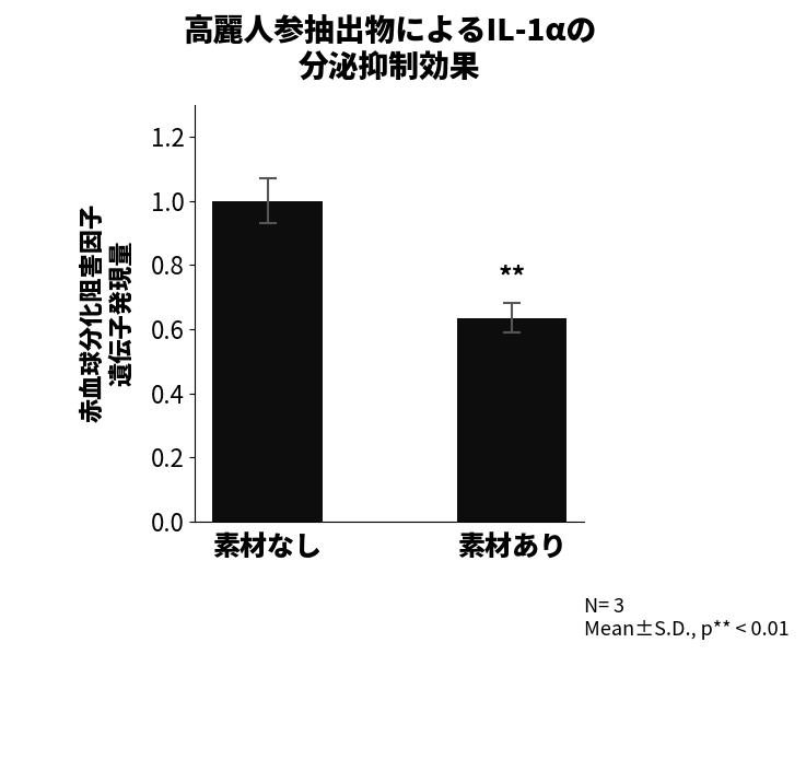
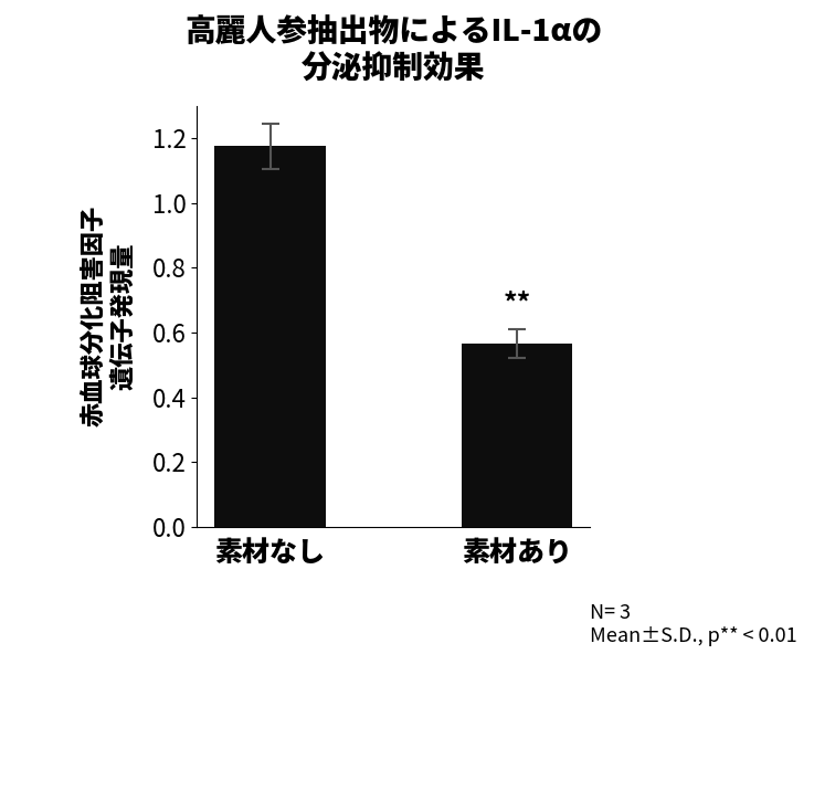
素材なし: 1.000 -> 1.175
素材あり: 0.635 -> 0.565
